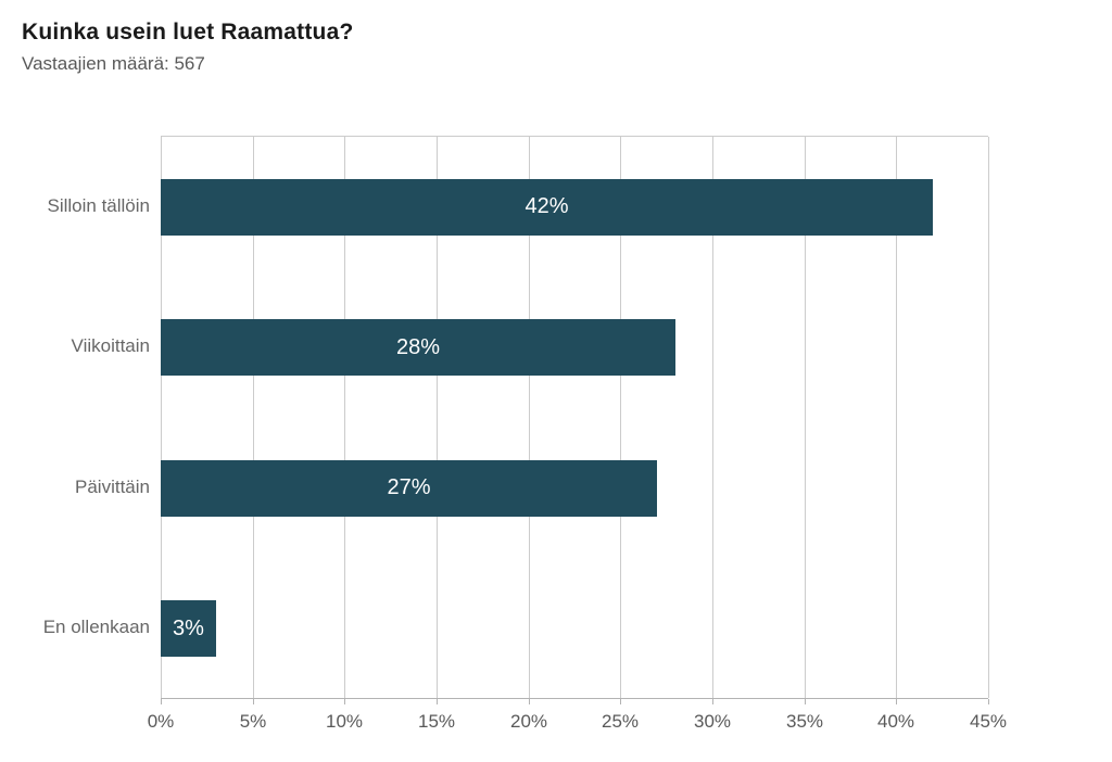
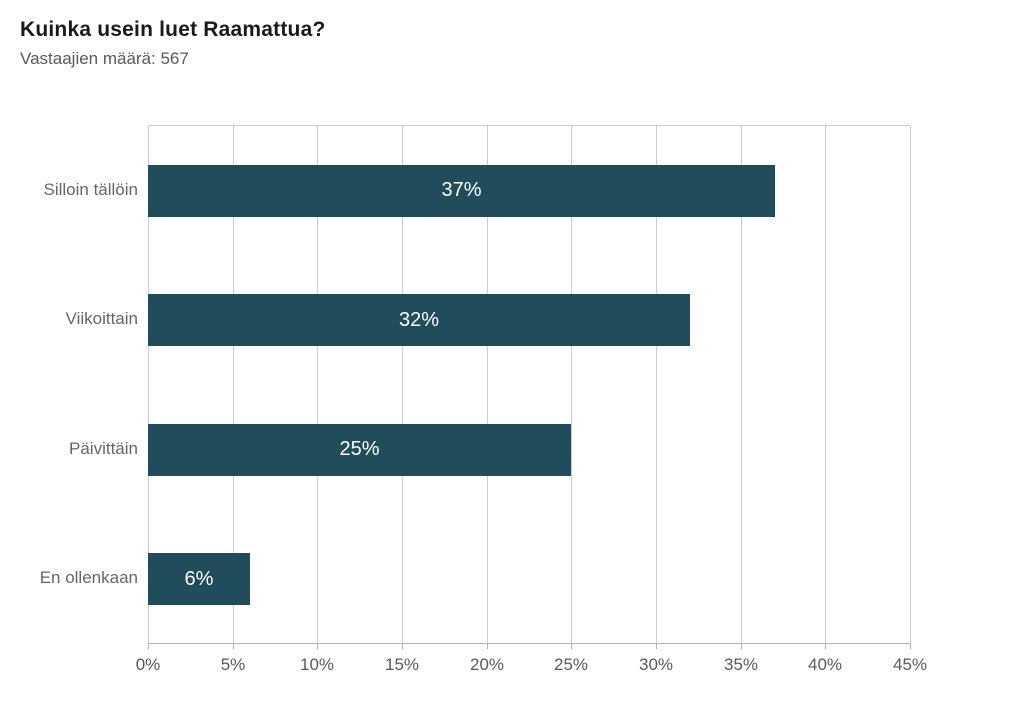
Silloin tällöin: 42% -> 37%
Viikoittain: 28% -> 32%
Päivittäin: 27% -> 25%
En ollenkaan: 3% -> 6%
